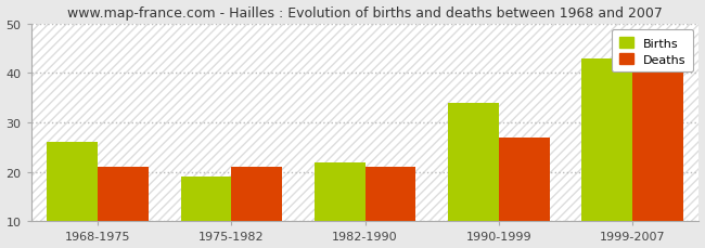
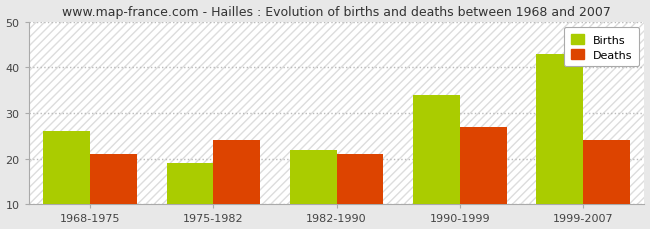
Deaths/1975-1982: 21 -> 24
Deaths/1999-2007: 40 -> 24
